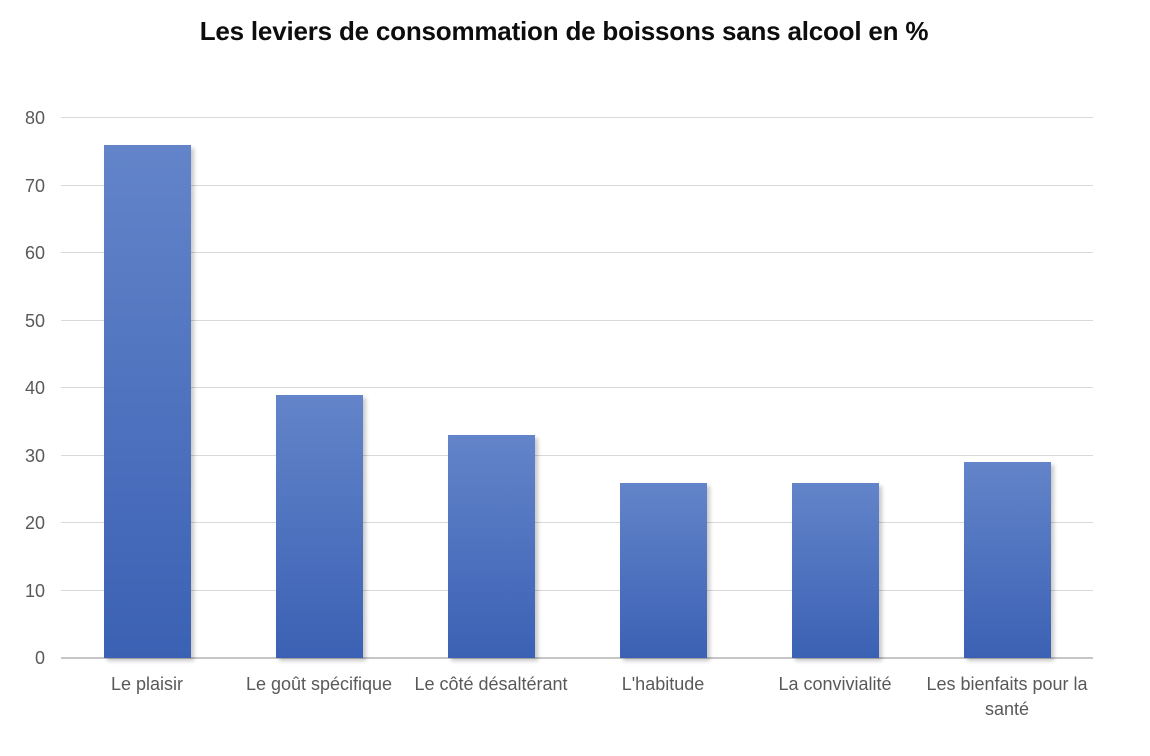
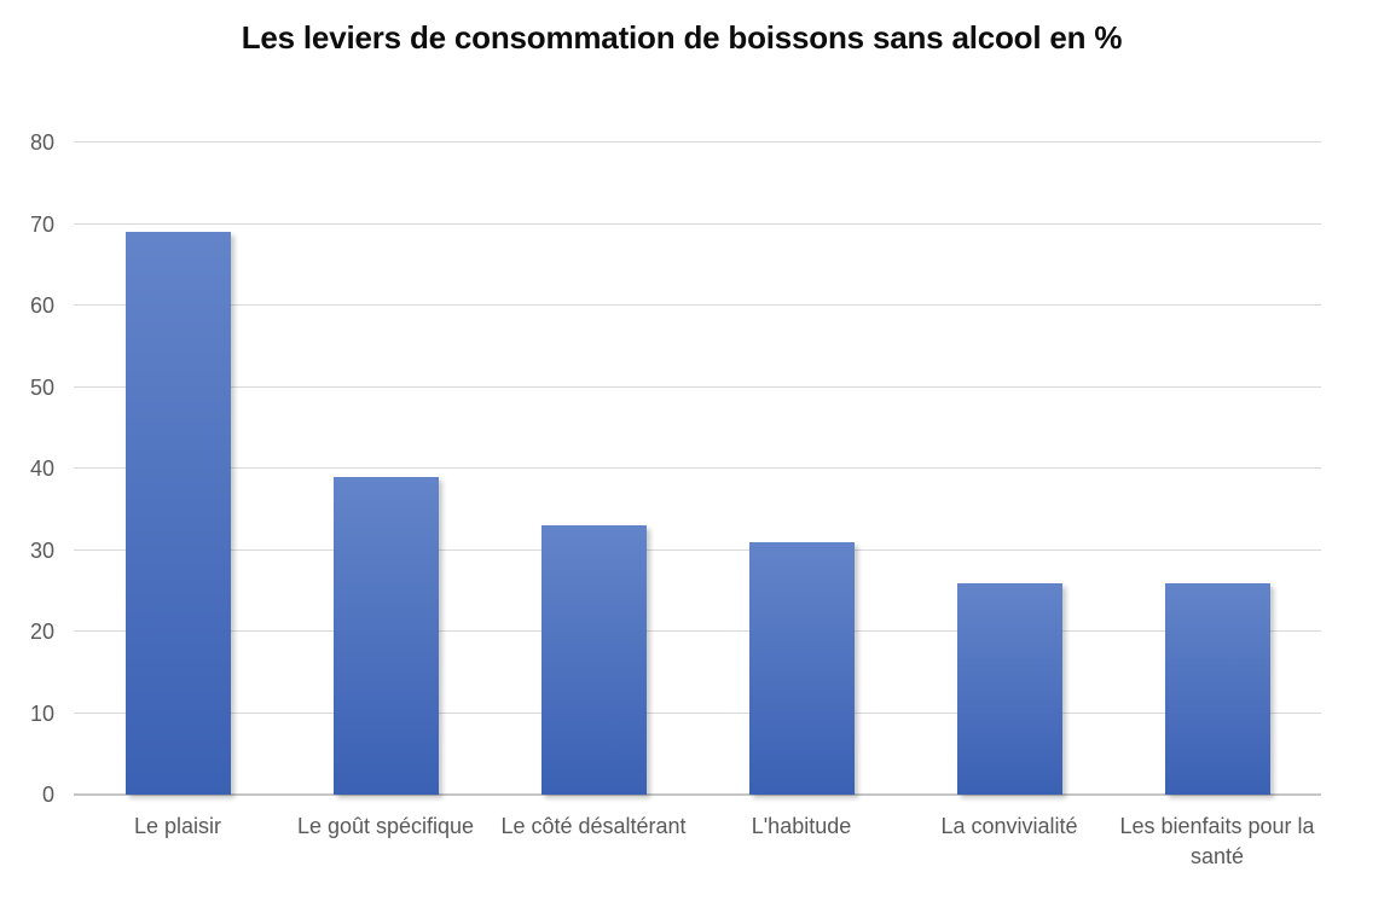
Le plaisir: 76 -> 69
L'habitude: 26 -> 31
Les bienfaits pour la santé: 29 -> 26
